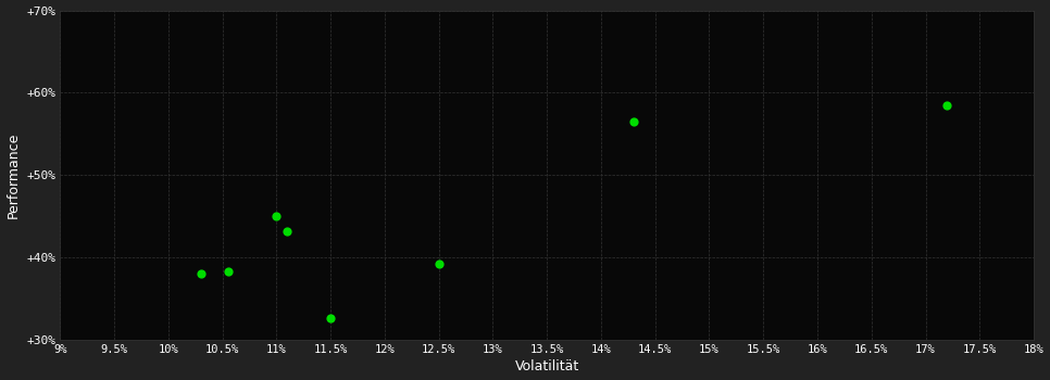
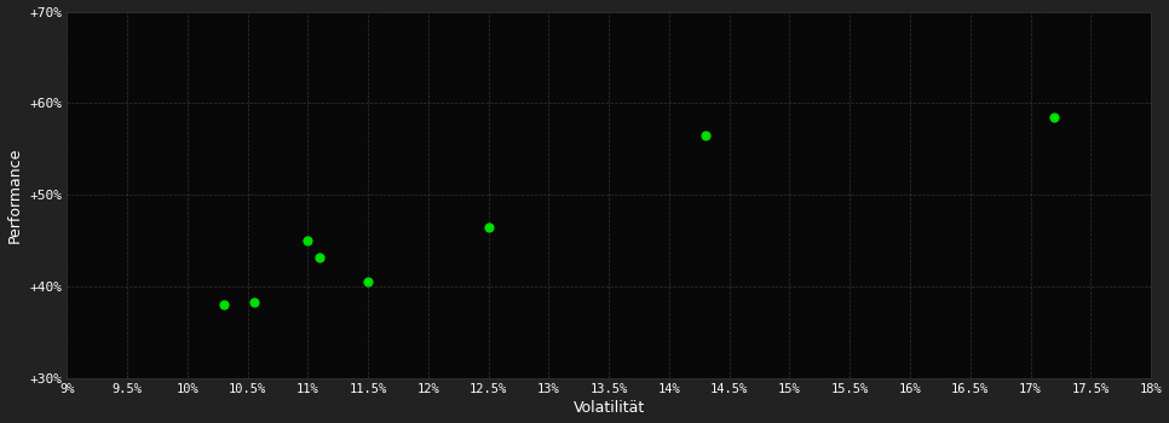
11.5%: 32.6% -> 40.5%
12.5%: 39.2% -> 46.5%
